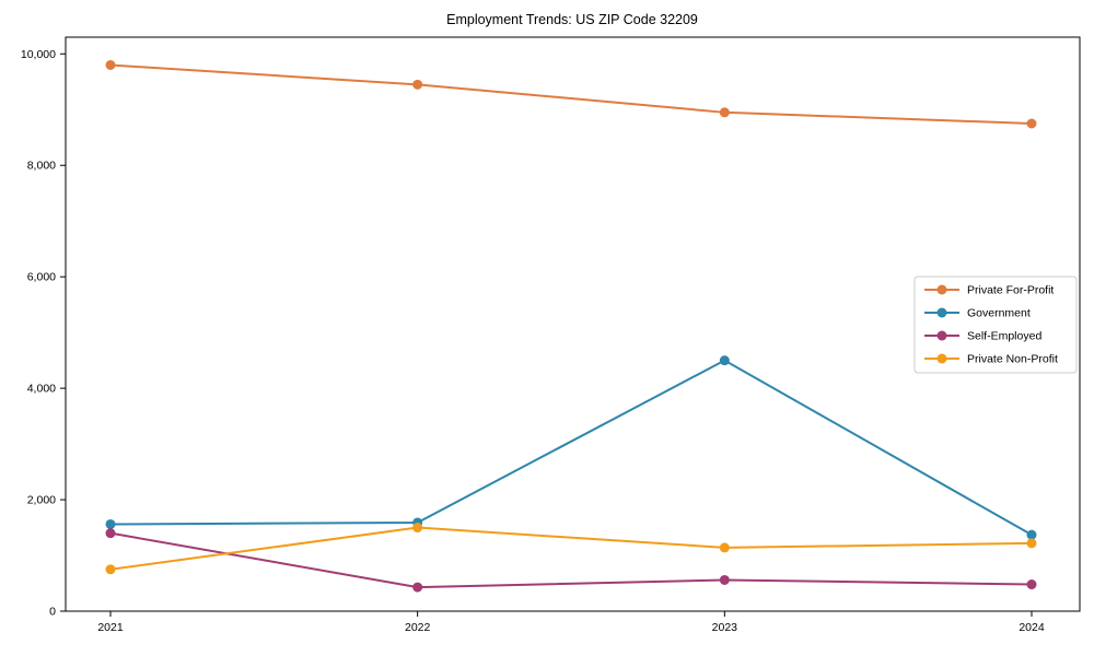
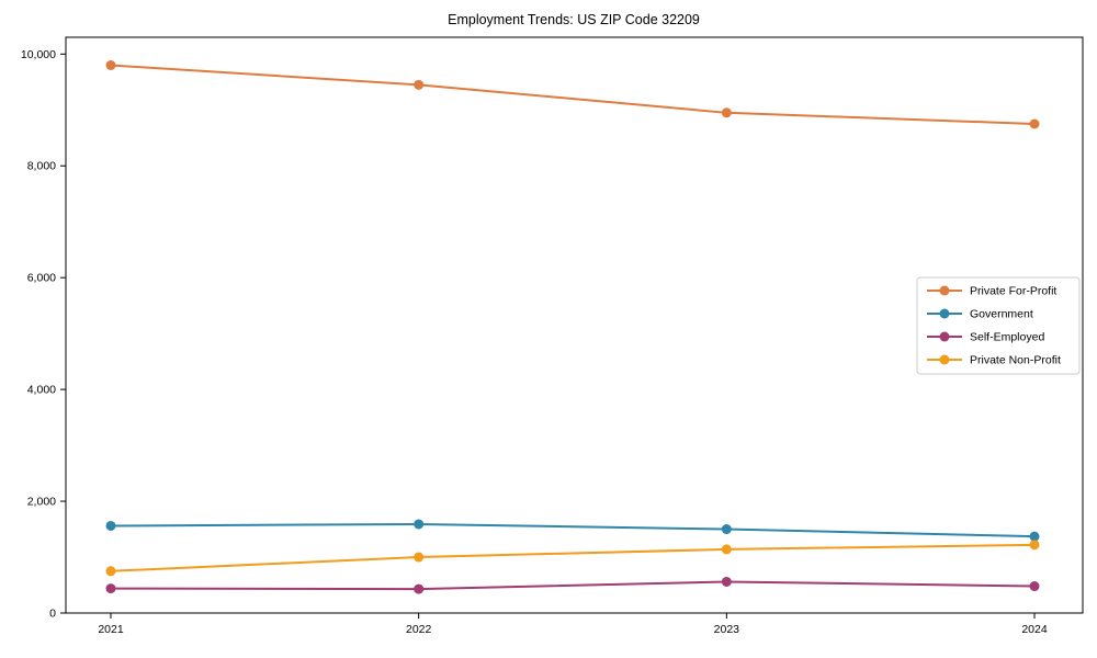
Self-Employed/2021: 1400 -> 400
Private Non-Profit/2022: 1500 -> 1000
Government/2023: 4500 -> 1500
